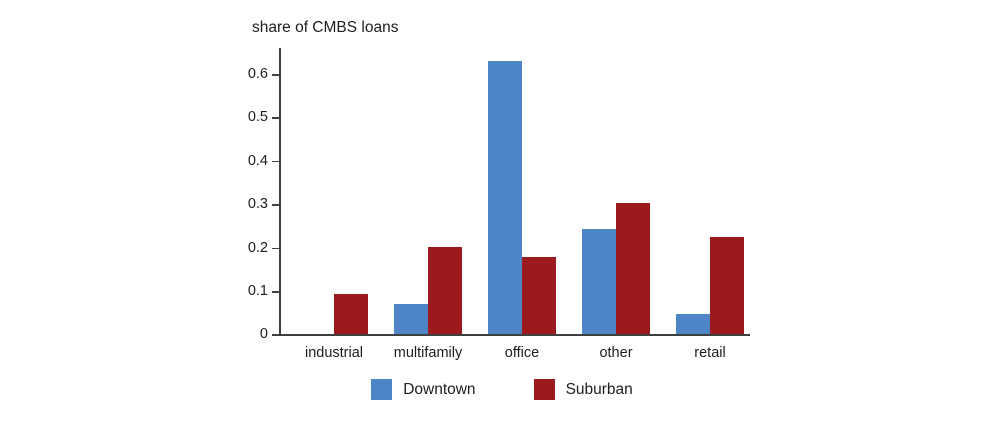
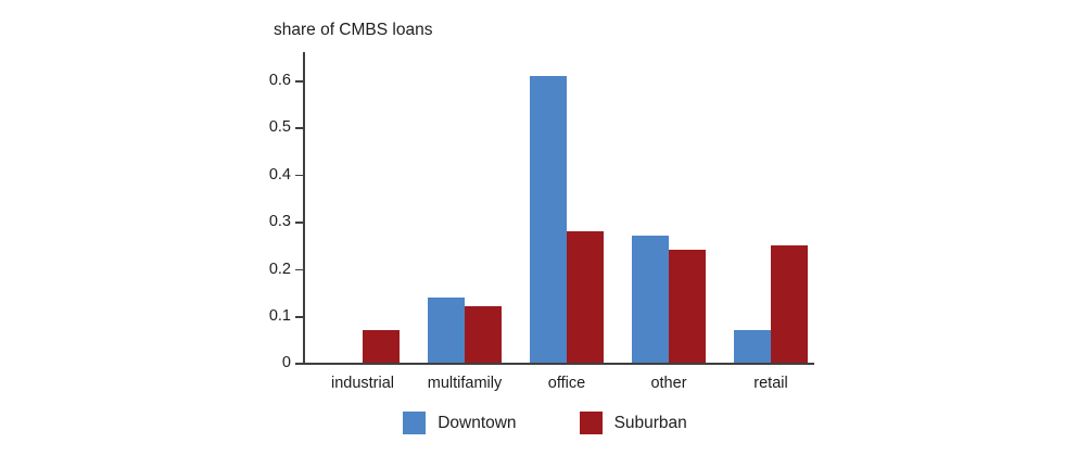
Suburban/industrial: 0.09 -> 0.07
Downtown/multifamily: 0.07 -> 0.14
Suburban/multifamily: 0.20 -> 0.12
Downtown/office: 0.63 -> 0.61
Suburban/office: 0.18 -> 0.28
Downtown/other: 0.24 -> 0.27
Suburban/other: 0.30 -> 0.24
Downtown/retail: 0.05 -> 0.07
Suburban/retail: 0.22 -> 0.25
